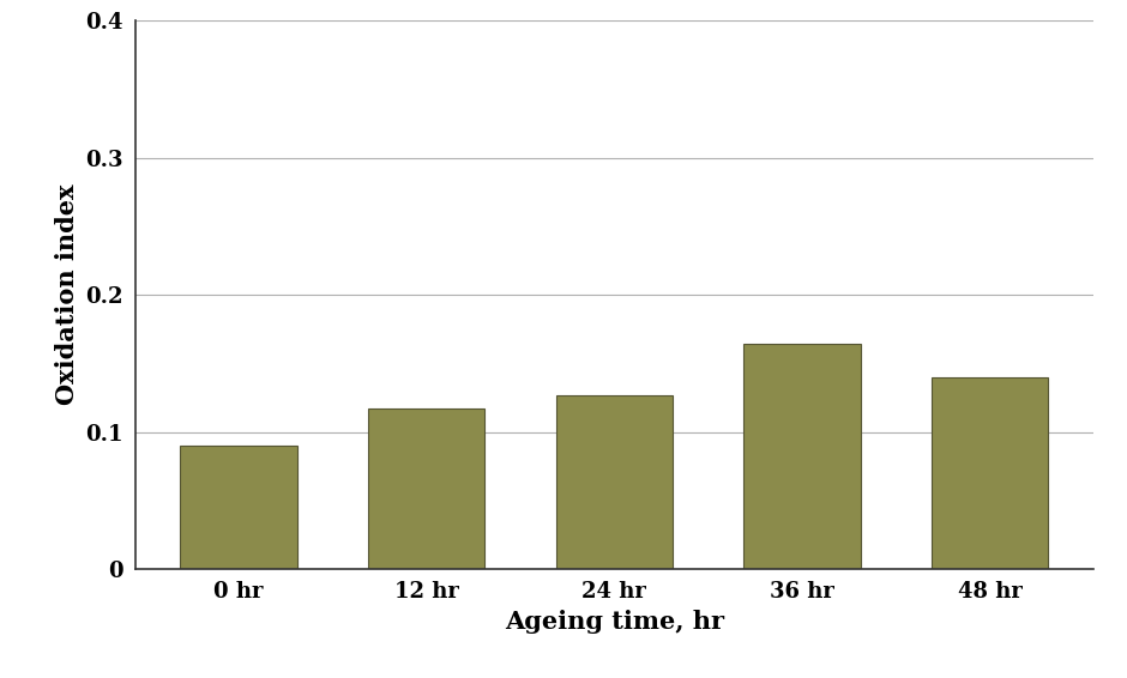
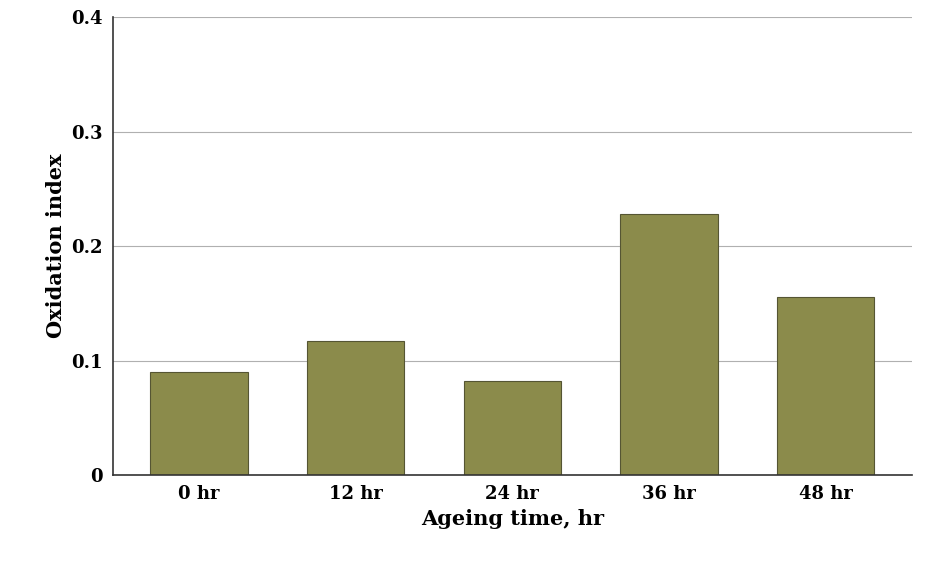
24 hr: 0.127 -> 0.082
36 hr: 0.164 -> 0.228
48 hr: 0.140 -> 0.156
